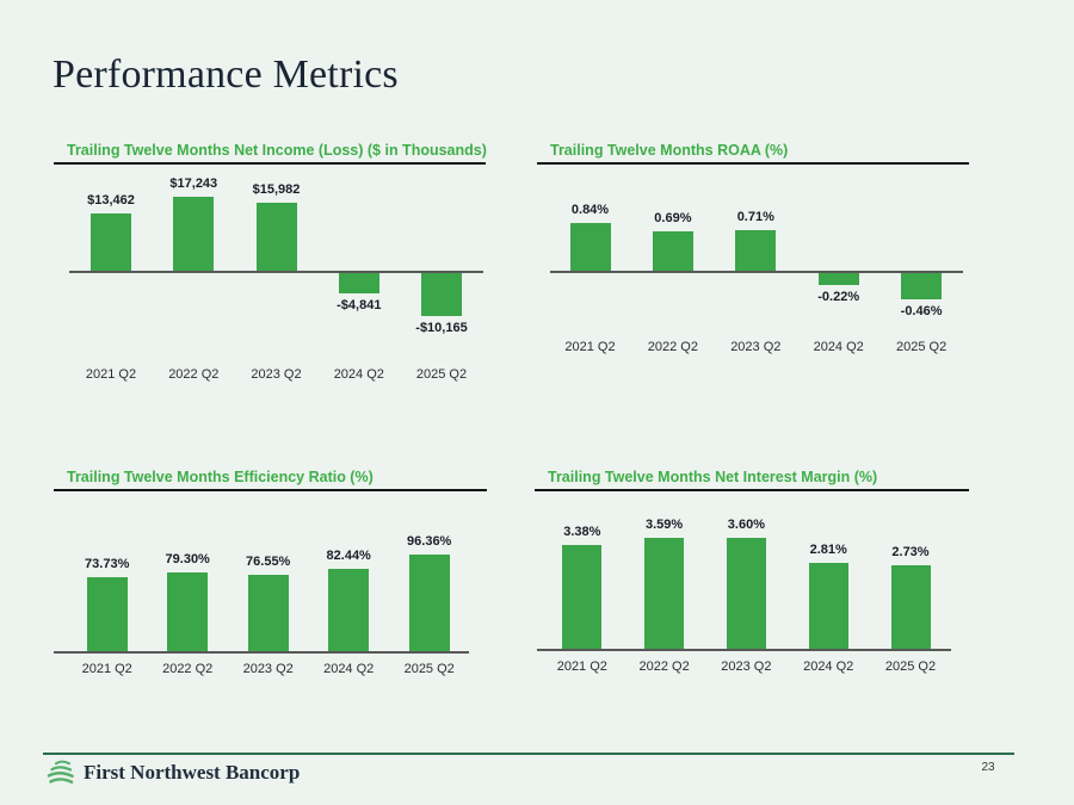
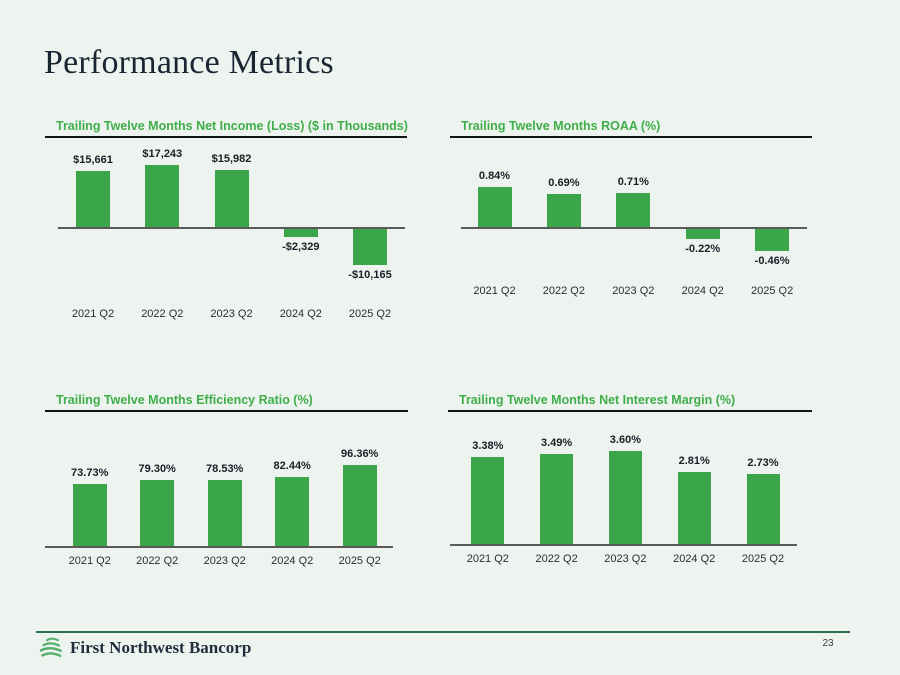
Trailing Twelve Months Net Income (Loss) ($ in Thousands)/2021 Q2: $13,462 -> $15,661
Trailing Twelve Months Net Income (Loss) ($ in Thousands)/2024 Q2: -$4,841 -> -$2,329
Trailing Twelve Months Efficiency Ratio (%)/2023 Q2: 76.55% -> 78.53%
Trailing Twelve Months Net Interest Margin (%)/2022 Q2: 3.59% -> 3.49%
